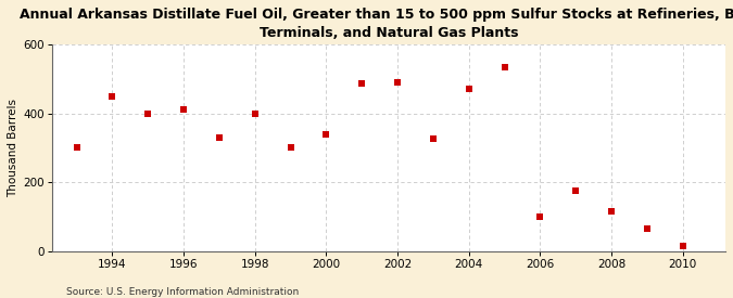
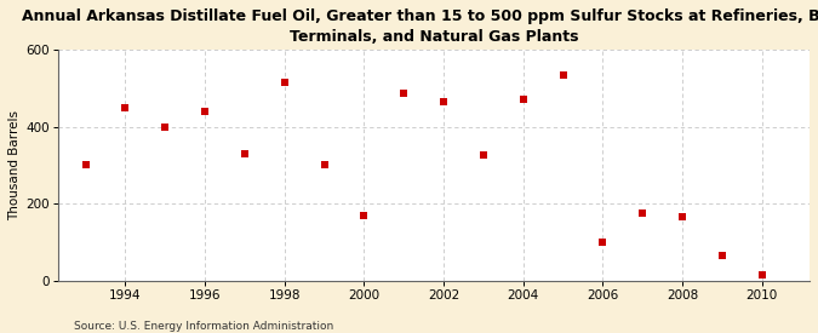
1996: 410 -> 440
1998: 400 -> 515
2000: 340 -> 170
2002: 490 -> 465
2008: 115 -> 165
